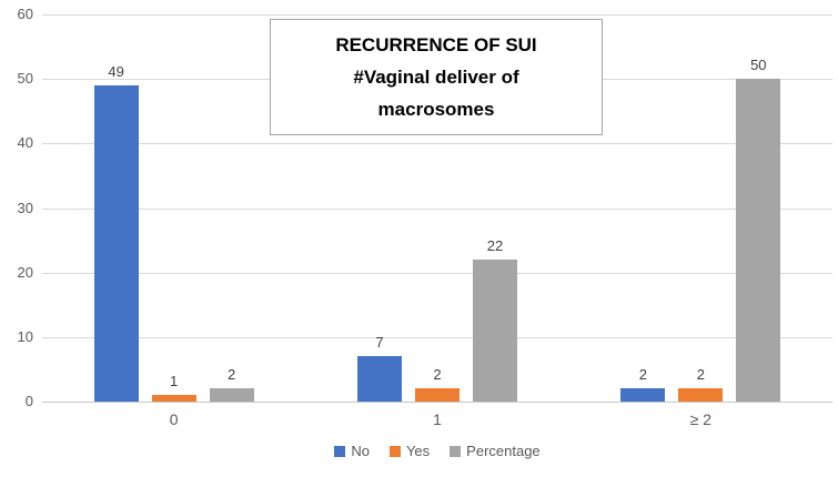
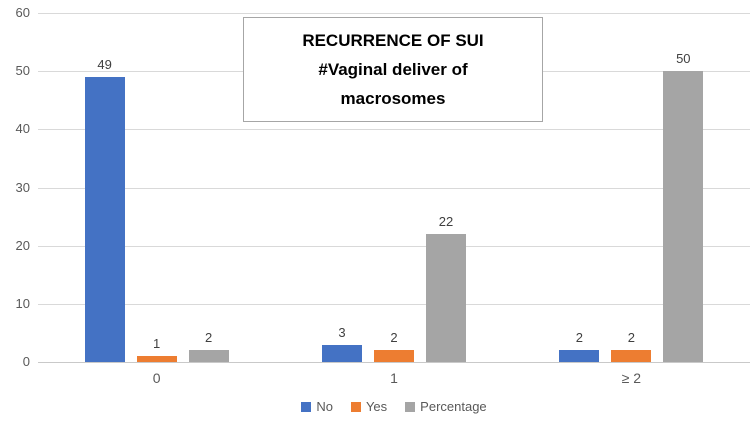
No/1: 7 -> 3
